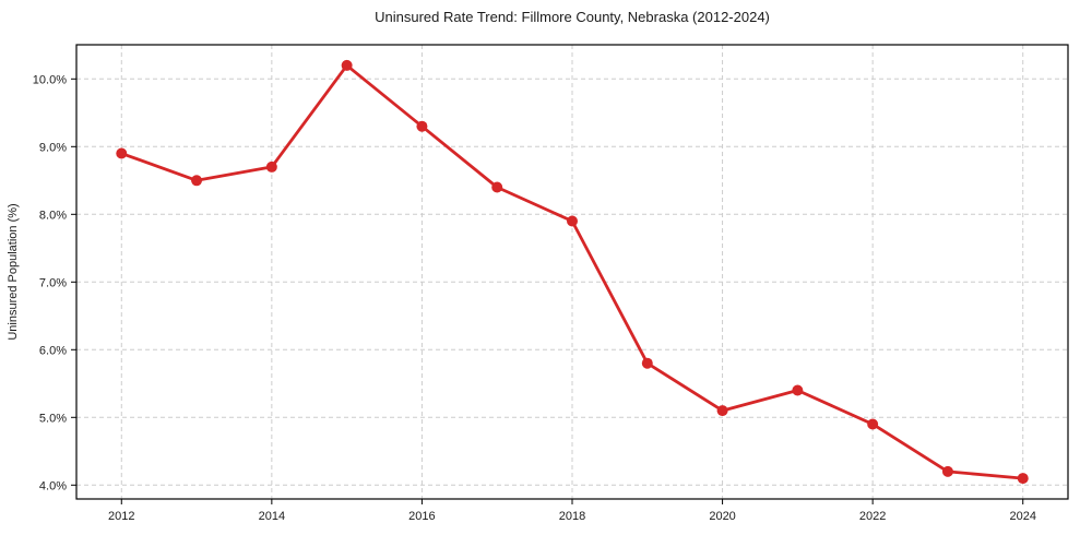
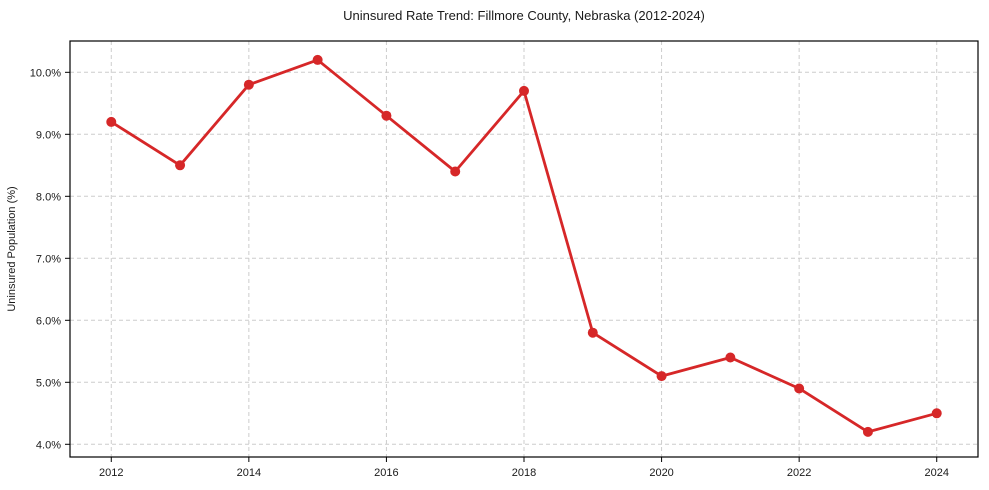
2012: 8.9% -> 9.2%
2014: 8.7% -> 9.8%
2018: 7.9% -> 9.7%
2024: 4.1% -> 4.5%
